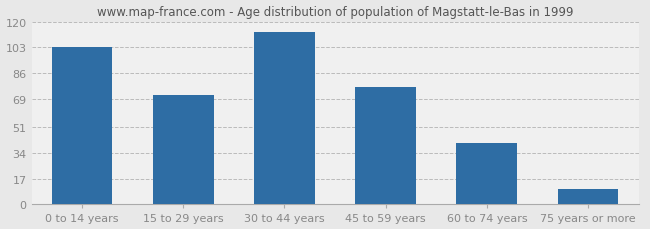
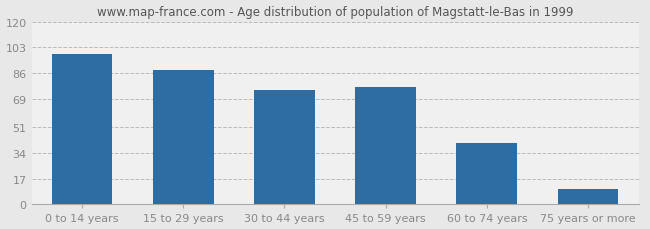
0 to 14 years: 103 -> 99
15 to 29 years: 72 -> 88
30 to 44 years: 113 -> 75
